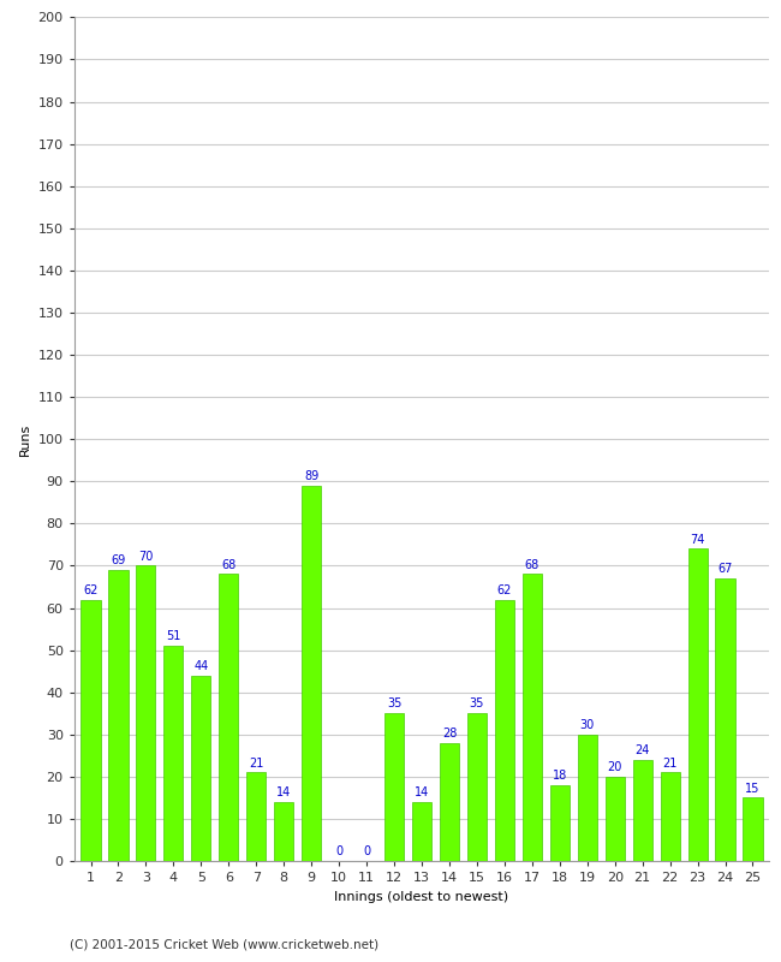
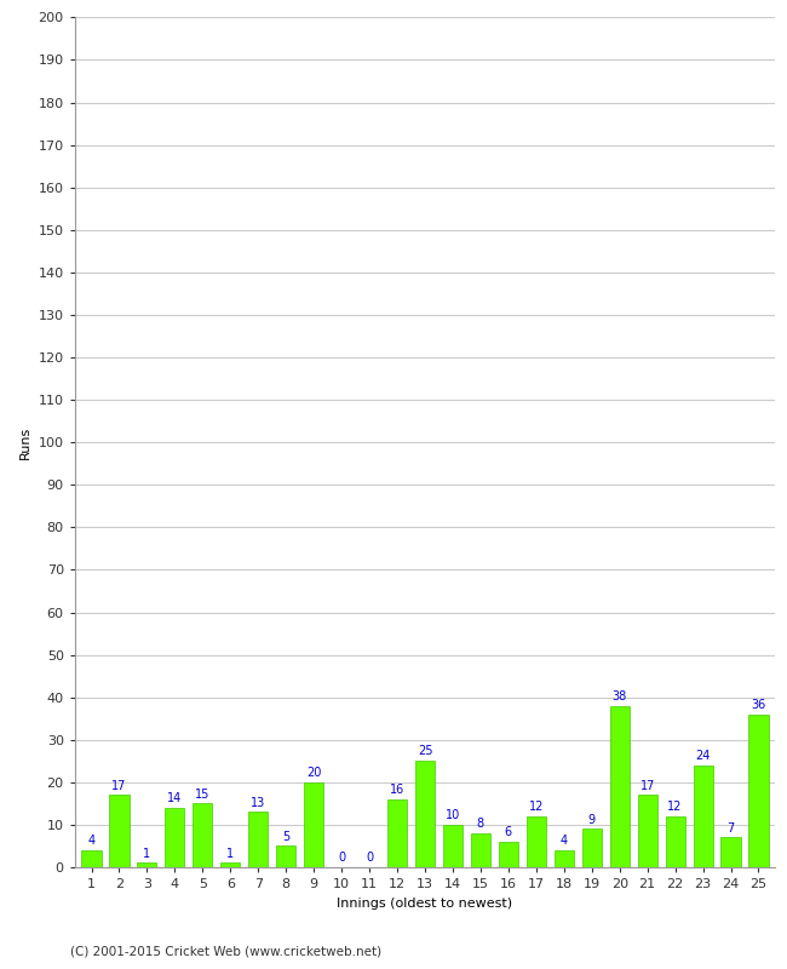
1: 62 -> 4
2: 69 -> 17
3: 70 -> 1
4: 51 -> 14
5: 44 -> 15
6: 68 -> 1
7: 21 -> 13
8: 14 -> 5
9: 89 -> 20
12: 35 -> 16
13: 14 -> 25
14: 28 -> 10
15: 35 -> 8
16: 62 -> 6
17: 68 -> 12
18: 18 -> 4
19: 30 -> 9
20: 20 -> 38
21: 24 -> 17
22: 21 -> 12
23: 74 -> 24
24: 67 -> 7
25: 15 -> 36
